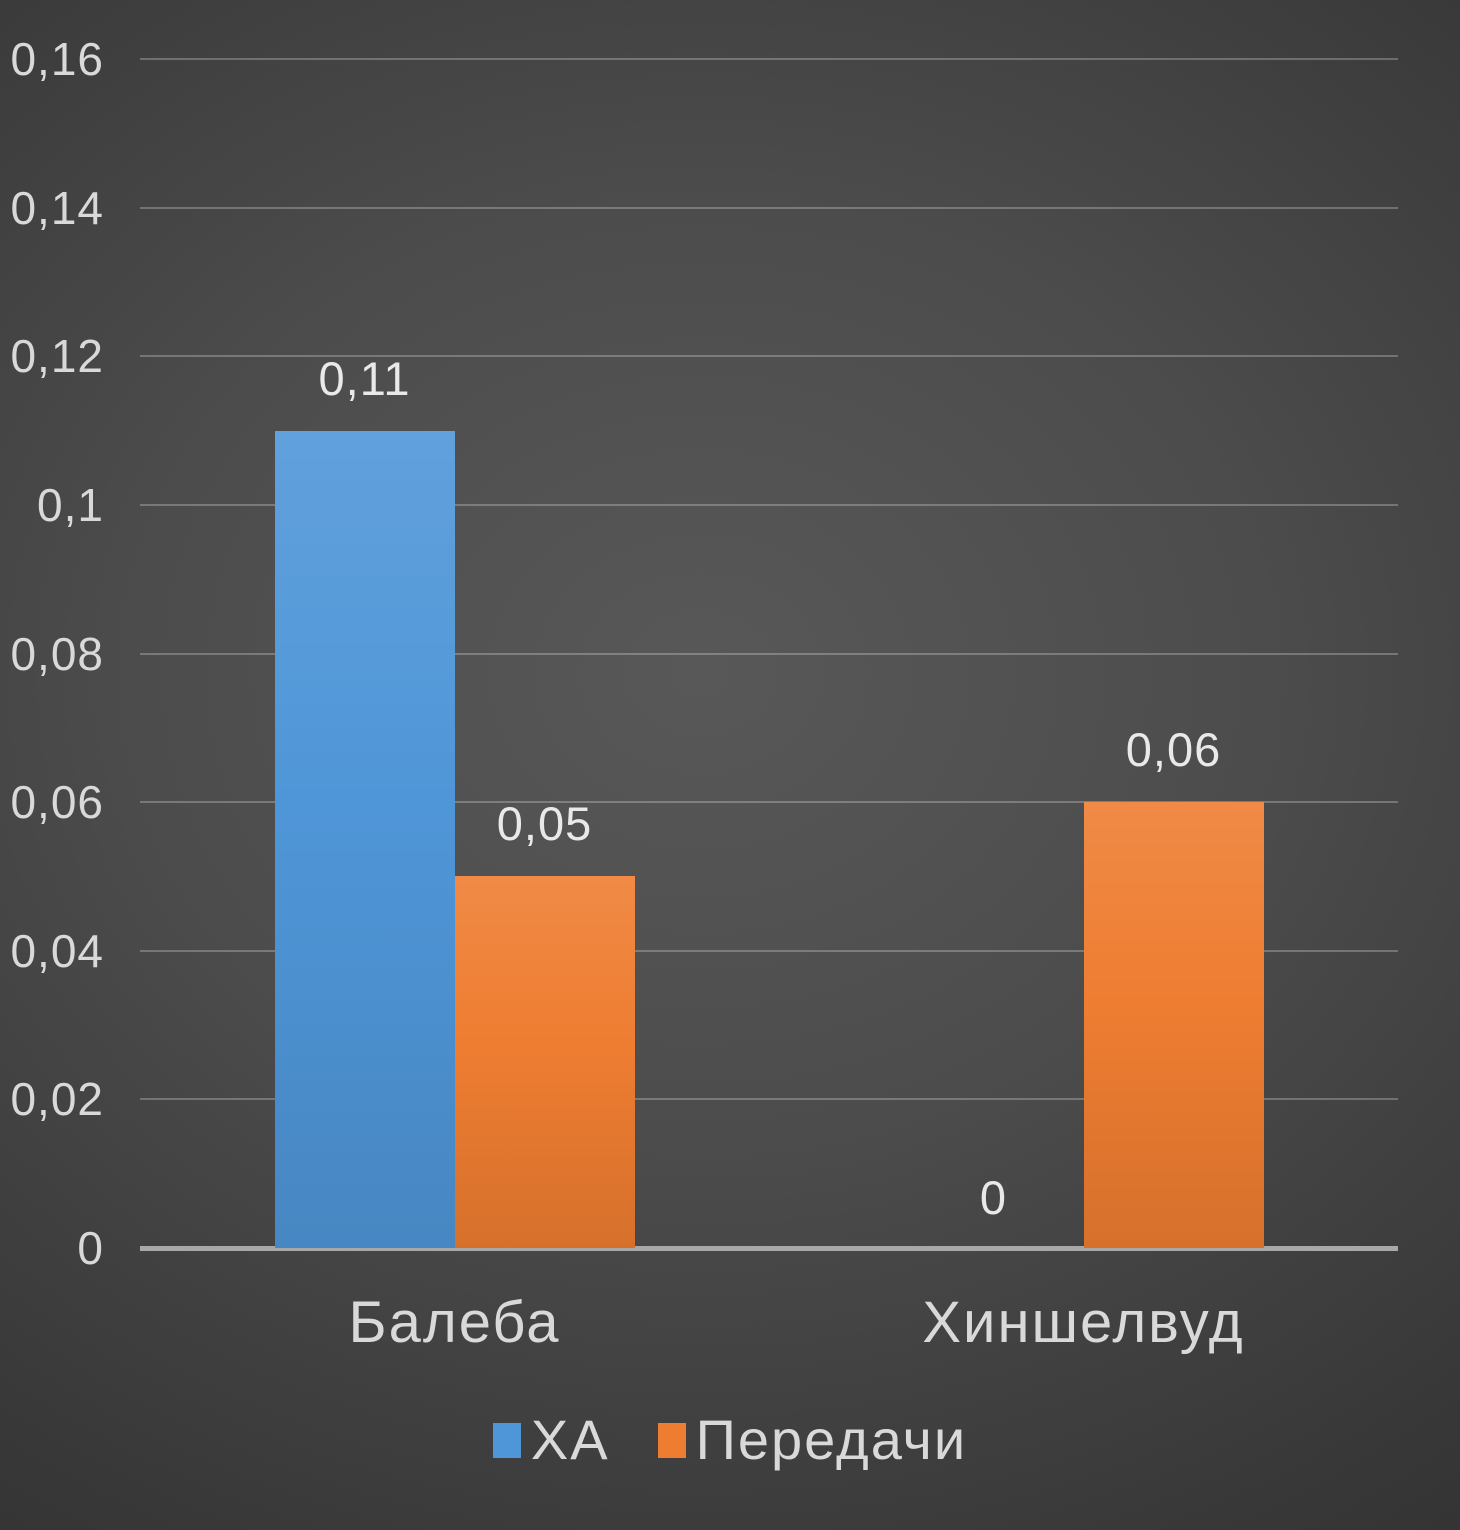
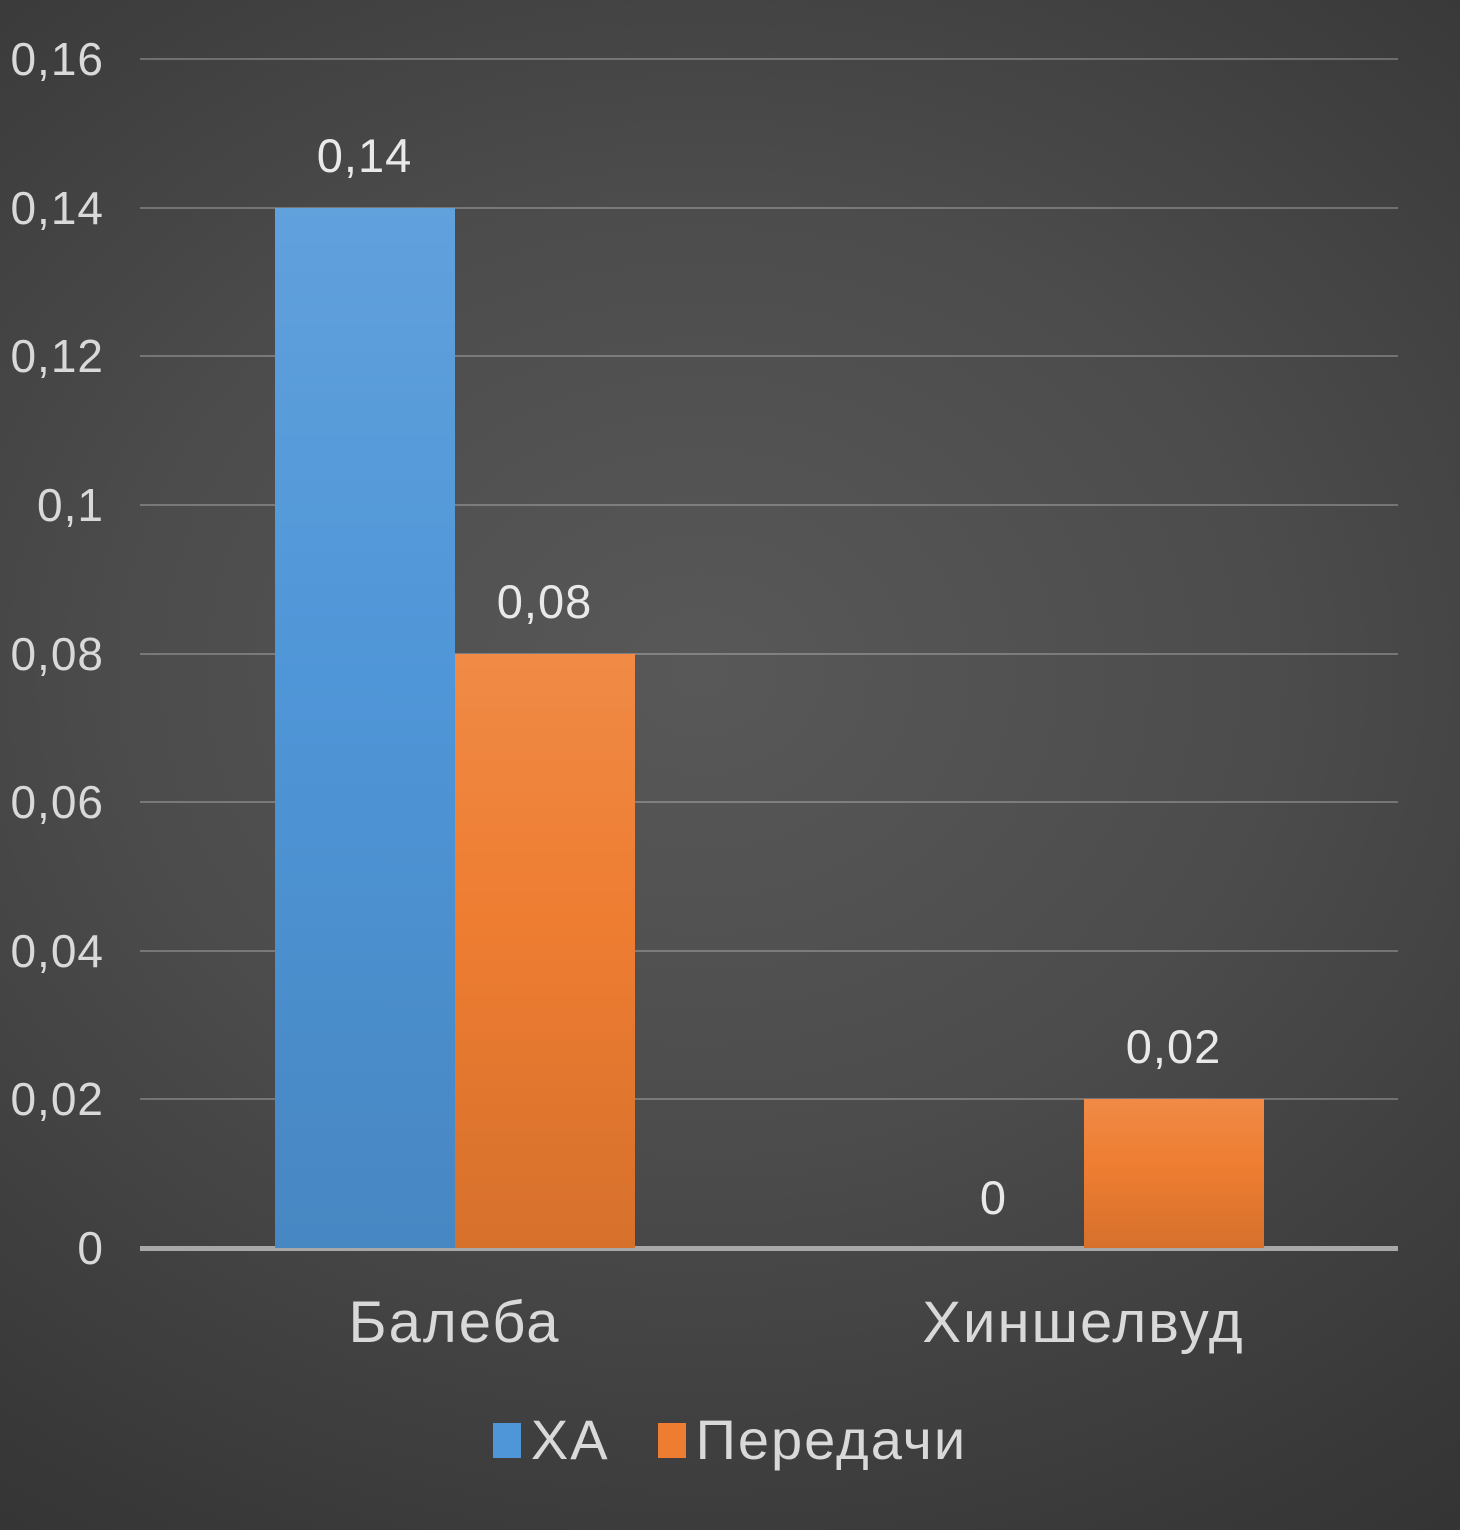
ХА/Балеба: 0,11 -> 0,14
Передачи/Балеба: 0,05 -> 0,08
Передачи/Хиншелвуд: 0,06 -> 0,02
